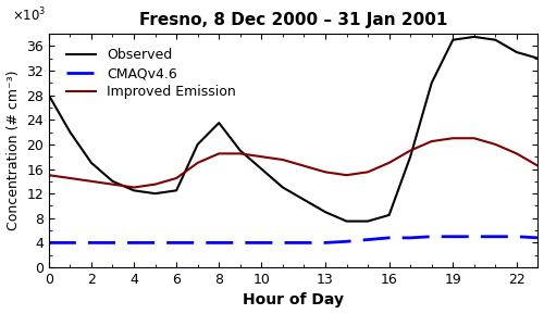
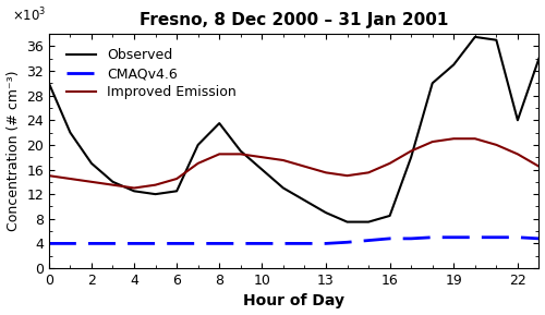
Observed/0: 28.0 -> 30.0
Observed/19: 37.0 -> 33.0
Observed/22: 35.0 -> 24.0
